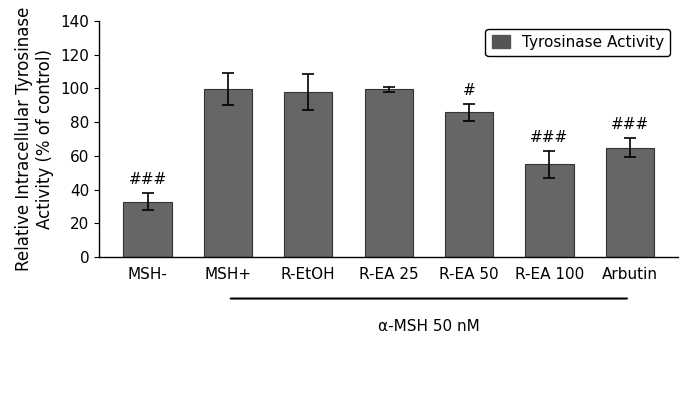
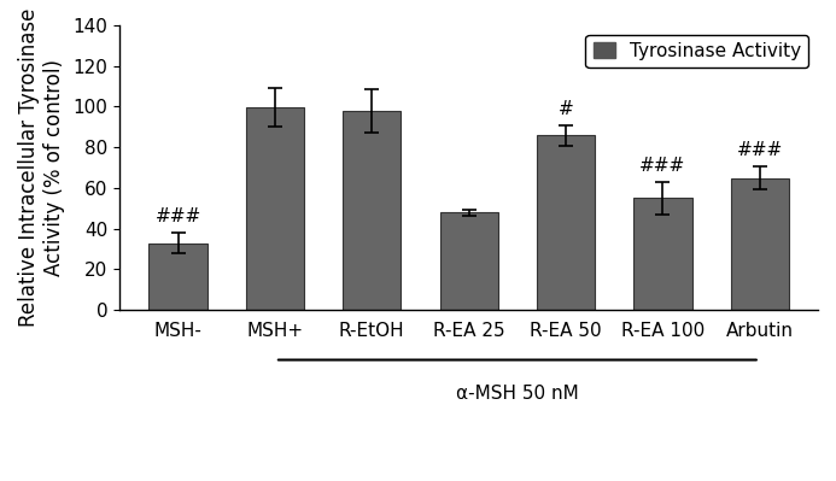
R-EA 25: 100 -> 48
